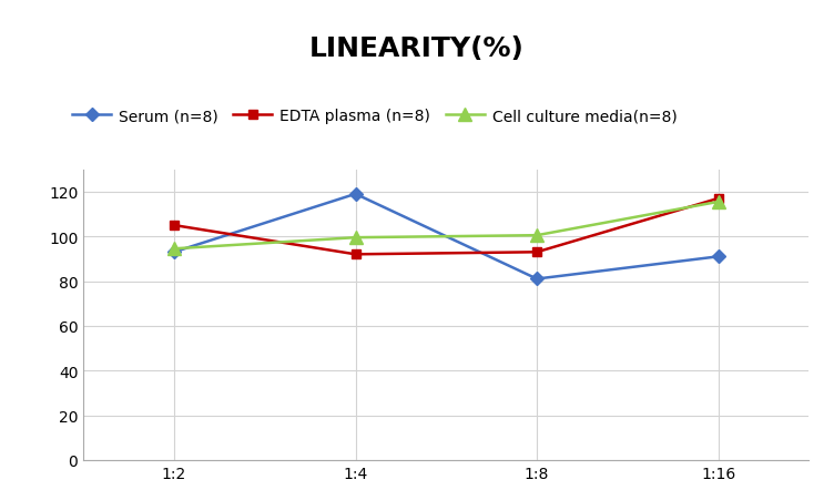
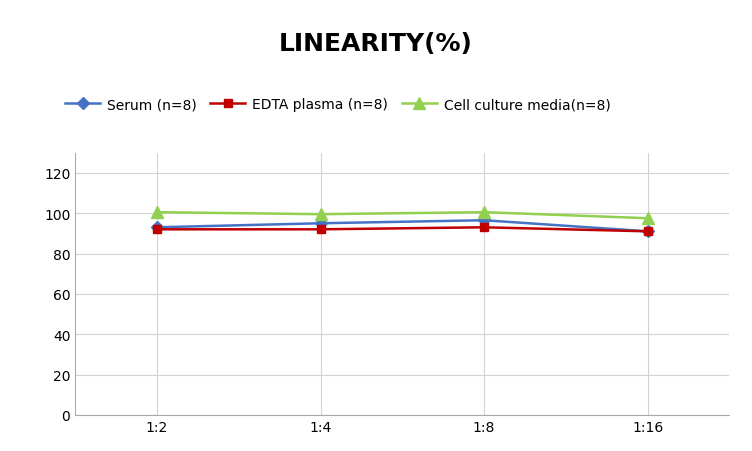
EDTA plasma (n=8)/1:2: 105 -> 92
Cell culture media(n=8)/1:2: 94.5 -> 100.5
Serum (n=8)/1:4: 119.0 -> 95.0
Serum (n=8)/1:8: 81.0 -> 96.5
EDTA plasma (n=8)/1:16: 117 -> 91
Cell culture media(n=8)/1:16: 115.5 -> 97.5
